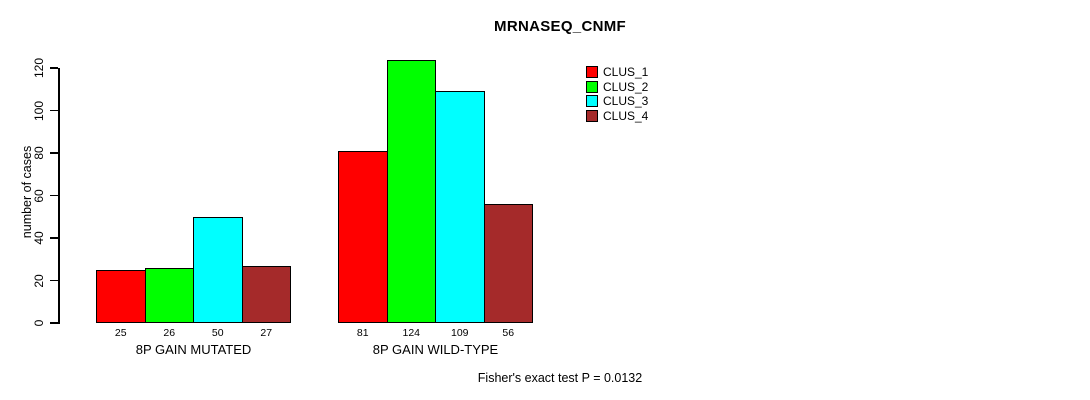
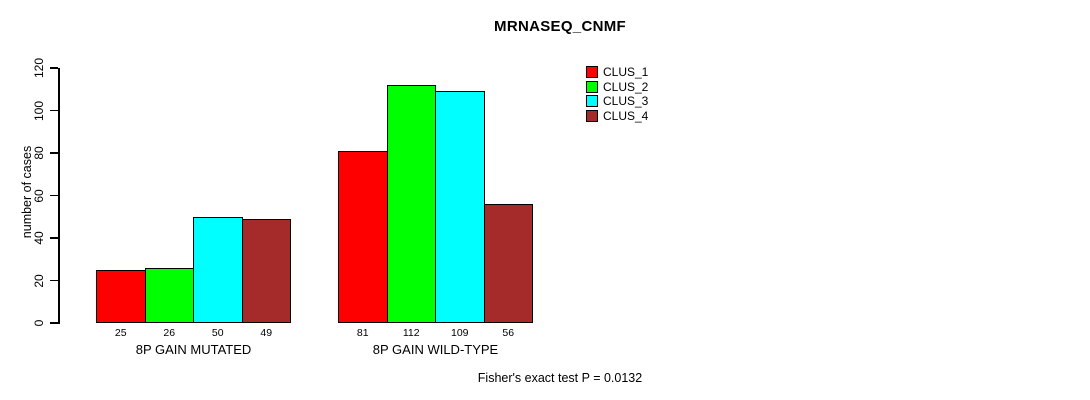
CLUS_4/8P GAIN MUTATED: 27 -> 49
CLUS_2/8P GAIN WILD-TYPE: 124 -> 112
